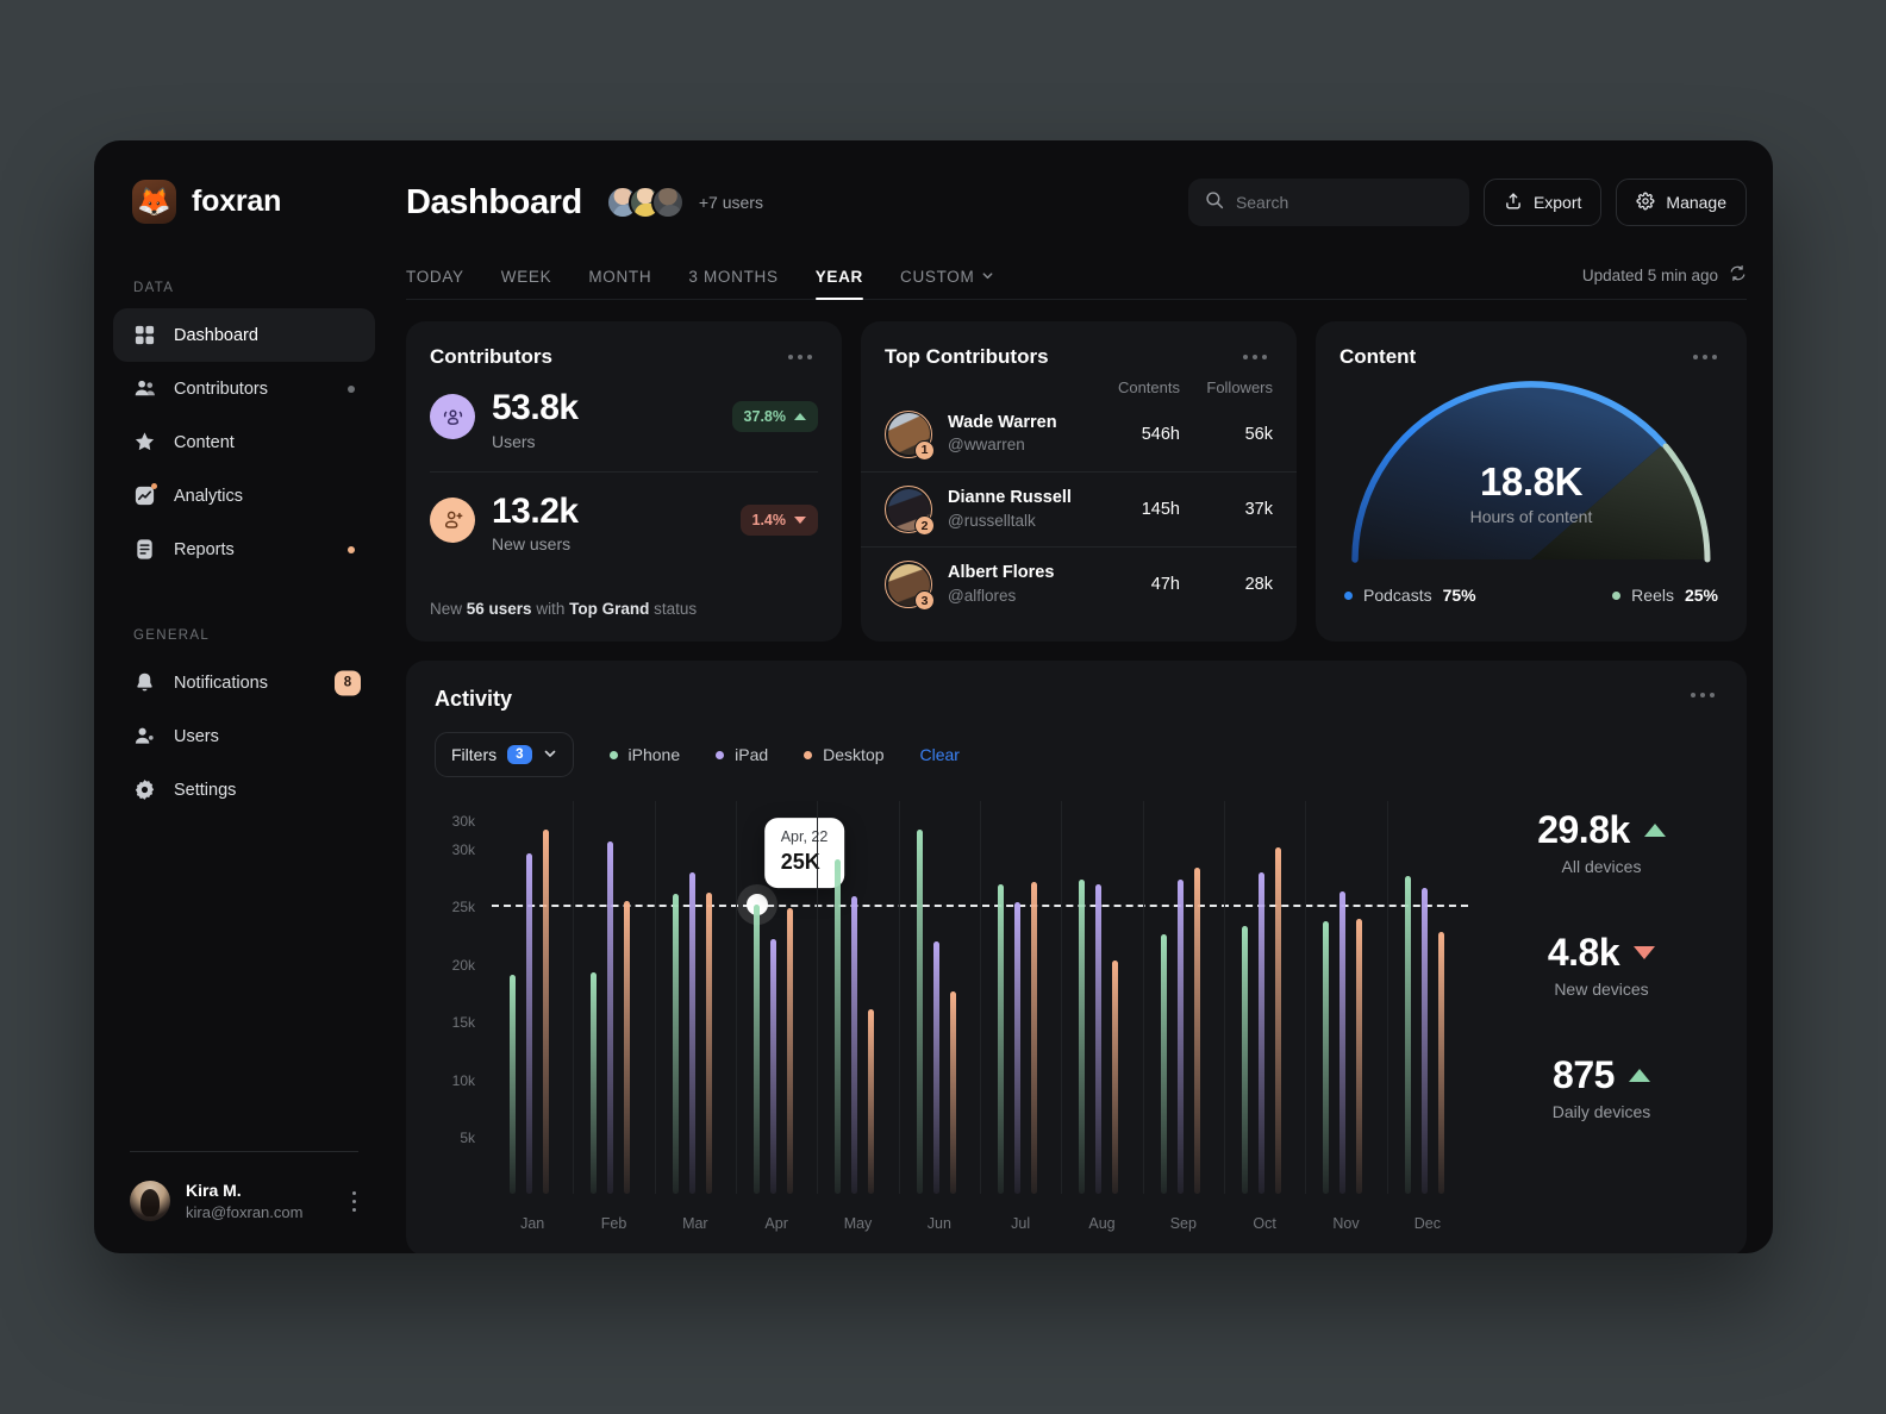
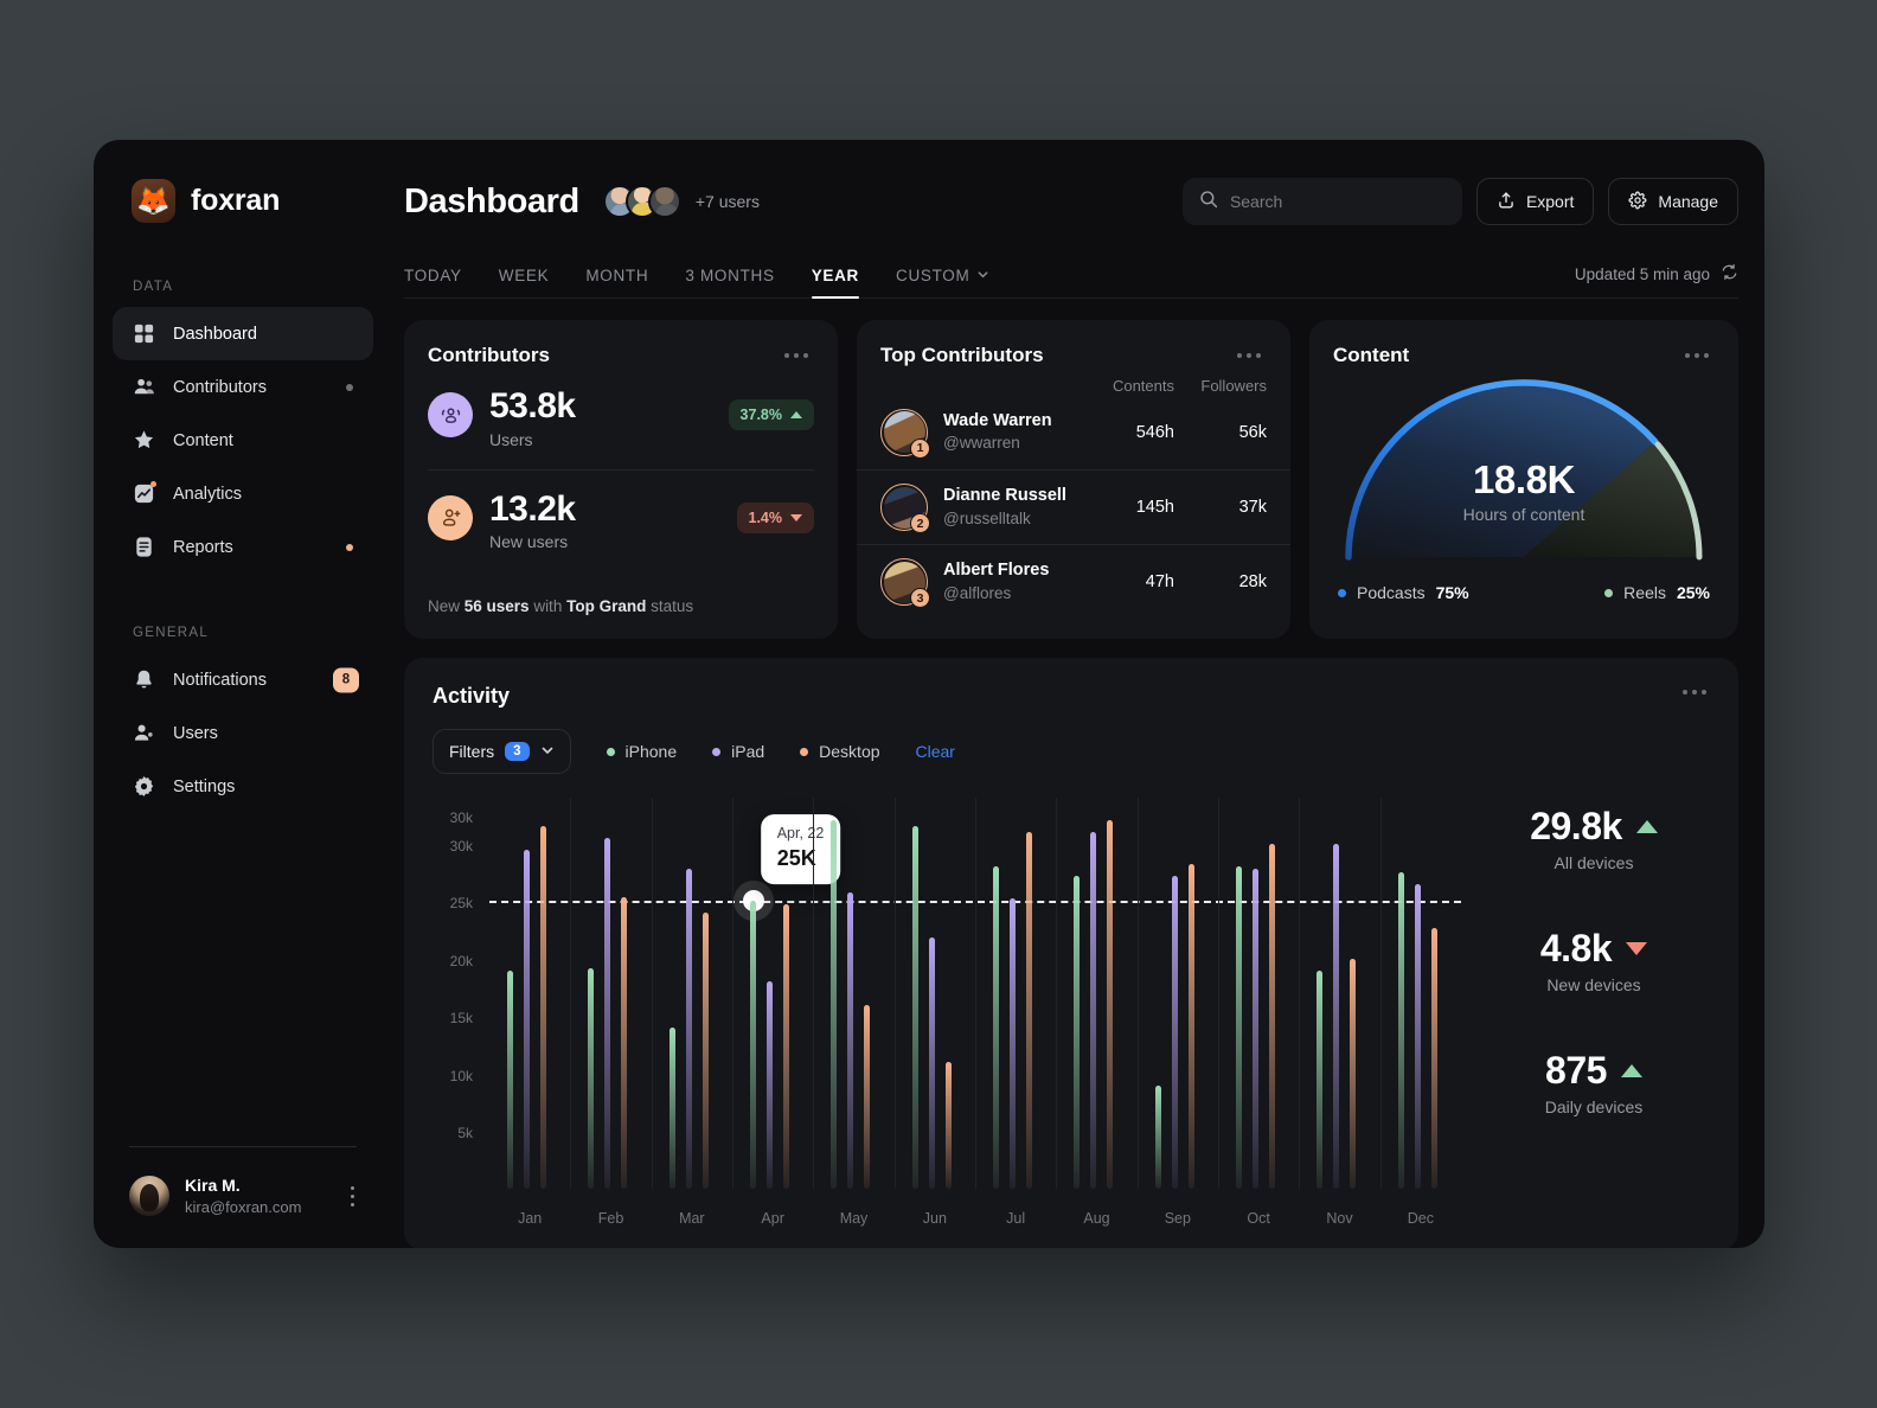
iPhone/Mar: 26k -> 14k
Desktop/Mar: 26k -> 24k
iPad/Apr: 22k -> 18k
iPhone/May: 29k -> 32k
Desktop/Jun: 18k -> 11k
iPhone/Jul: 27k -> 28k
Desktop/Jul: 27k -> 31k
iPad/Aug: 27k -> 31k
Desktop/Aug: 20k -> 32k
iPhone/Sep: 22k -> 9k
iPhone/Oct: 23k -> 28k
iPhone/Nov: 24k -> 19k
iPad/Nov: 26k -> 30k
Desktop/Nov: 24k -> 20k
